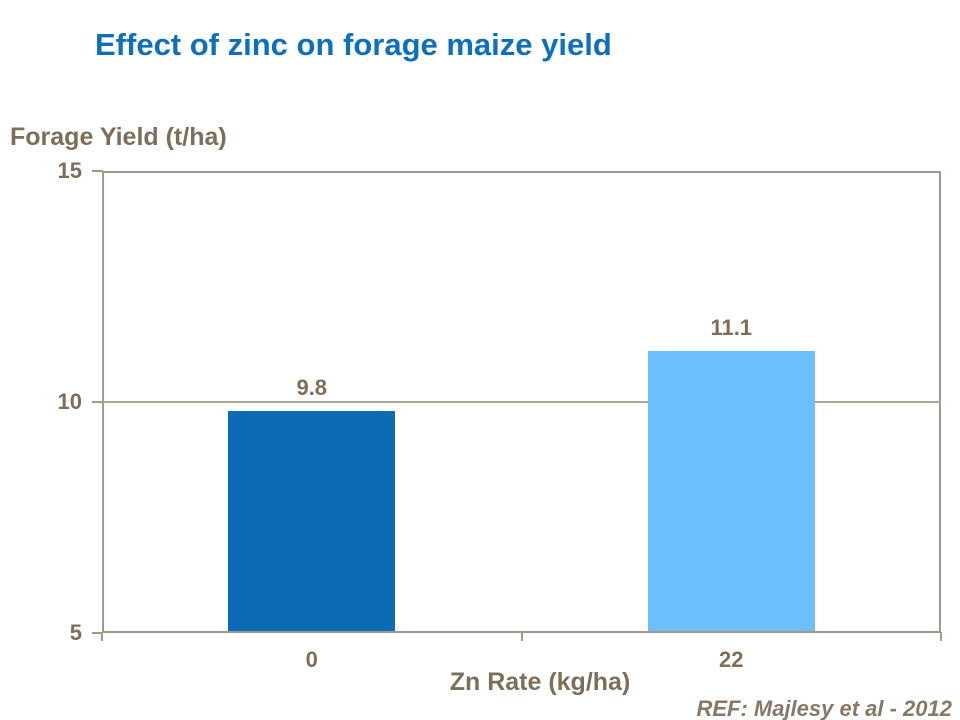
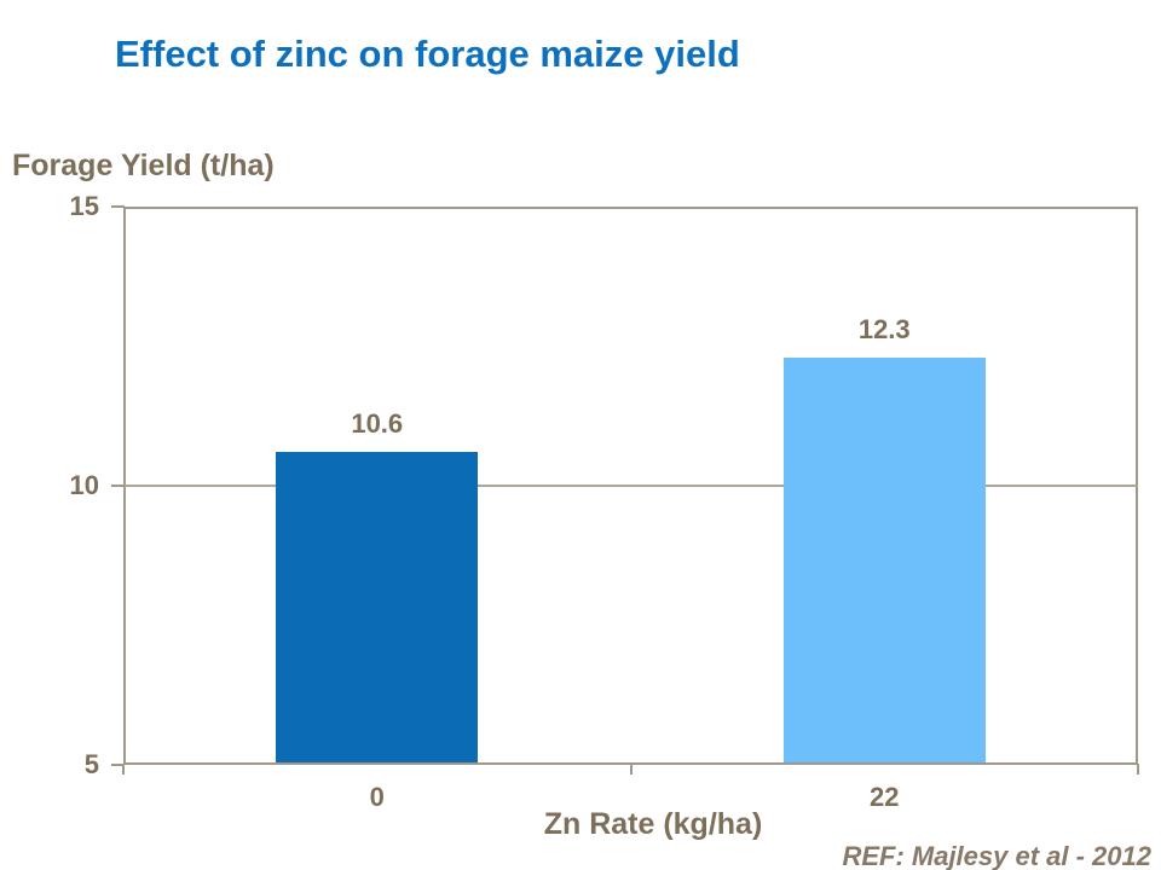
0: 9.8 -> 10.6
22: 11.1 -> 12.3
